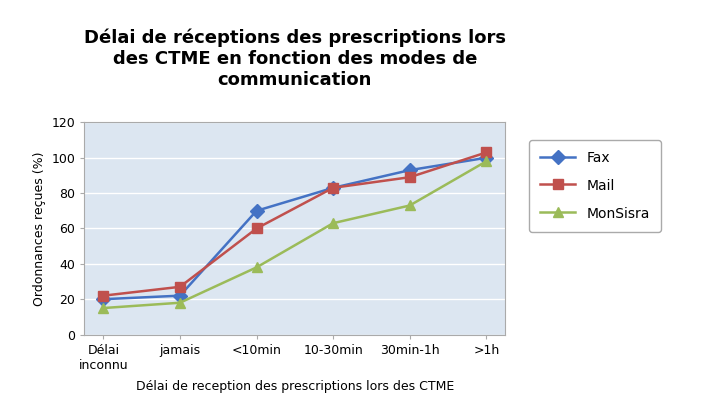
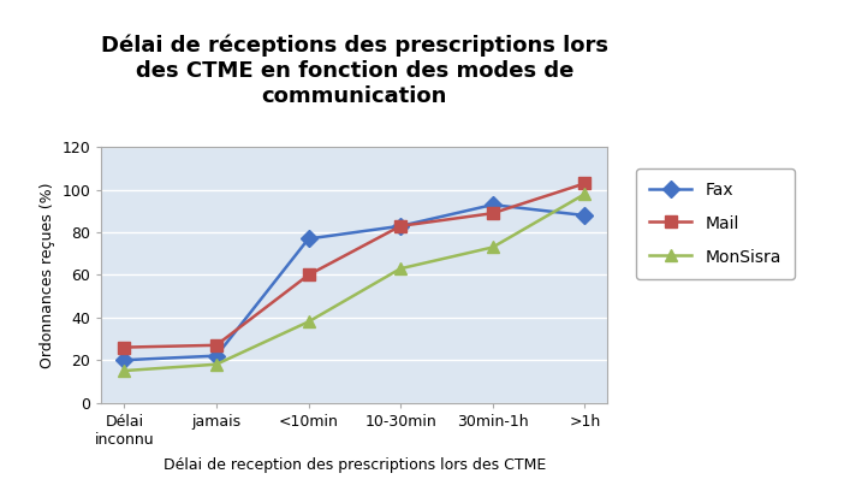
Mail/Délai inconnu: 22 -> 26
Fax/<10min: 70 -> 77
Fax/>1h: 100 -> 88
